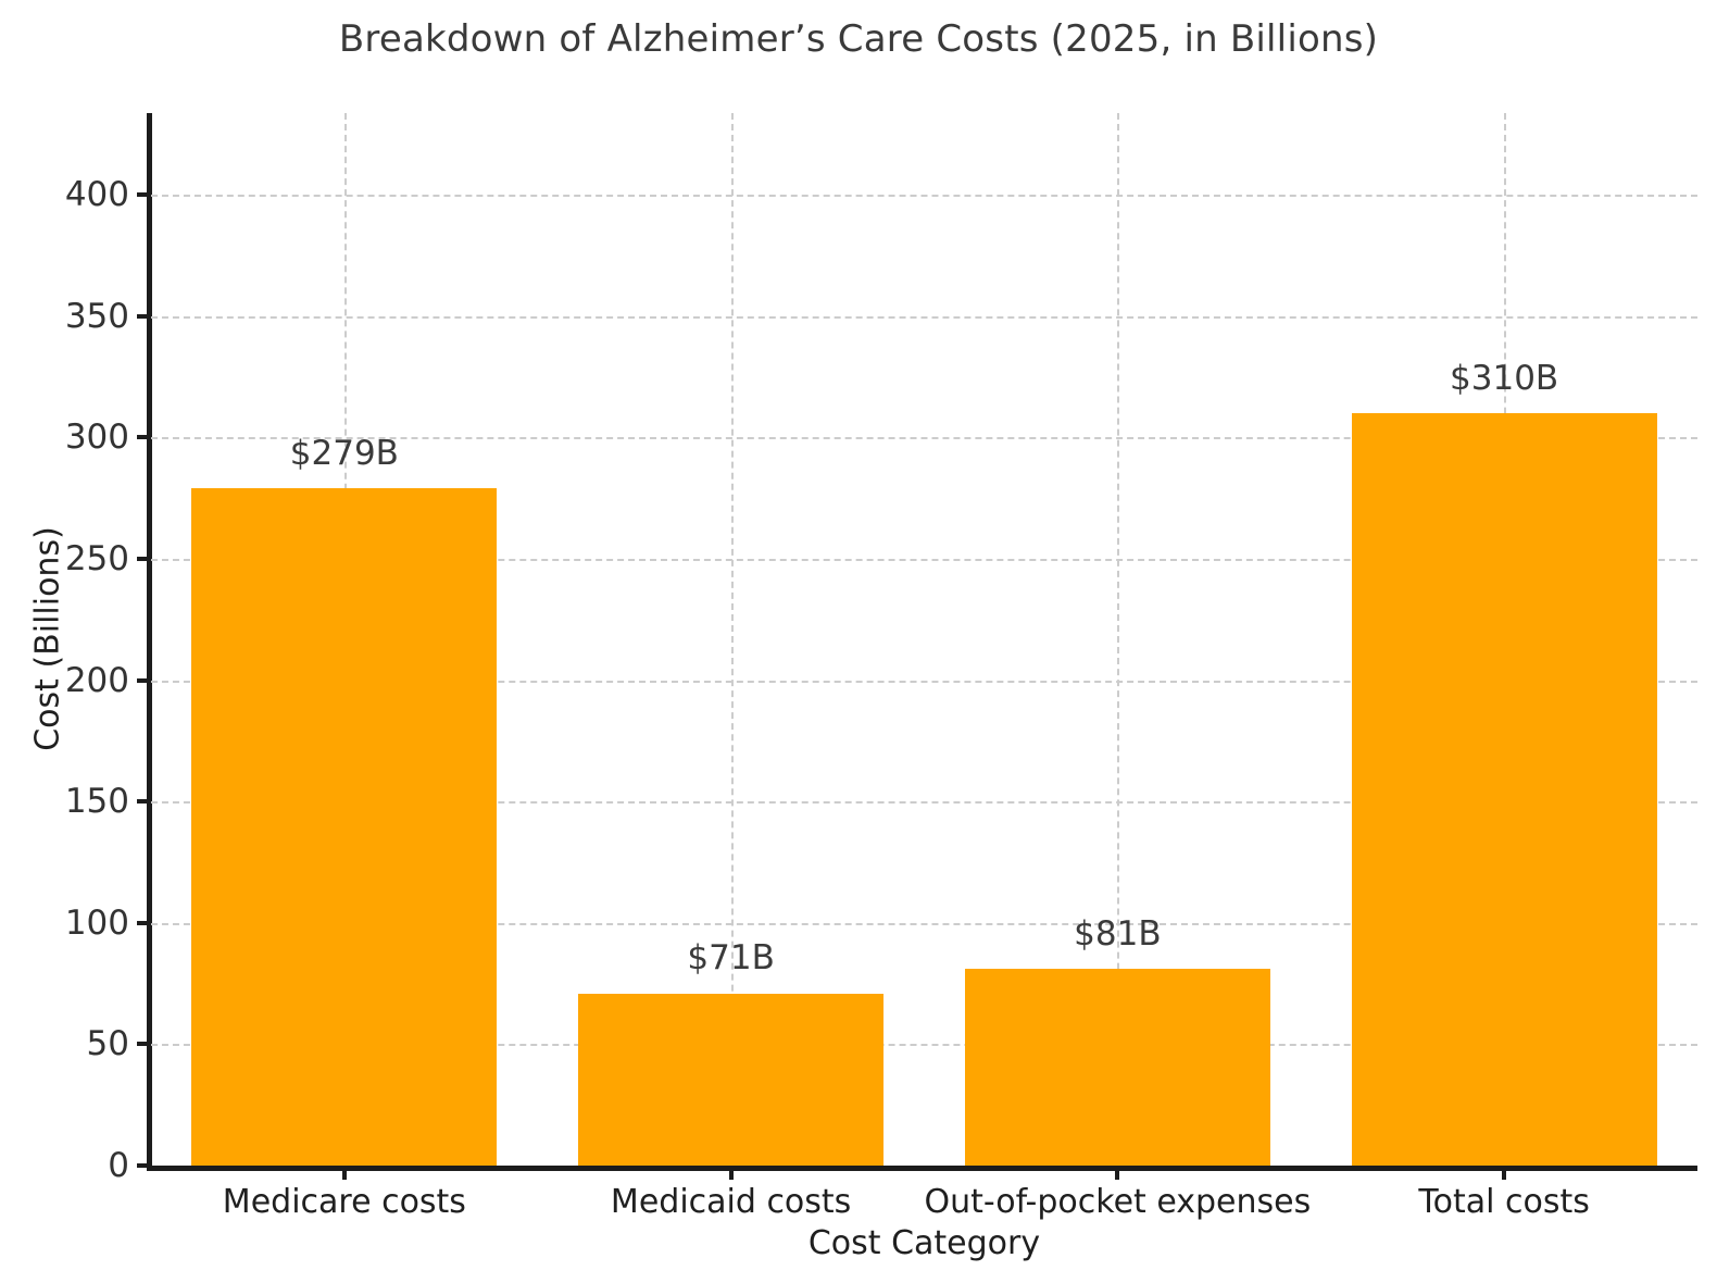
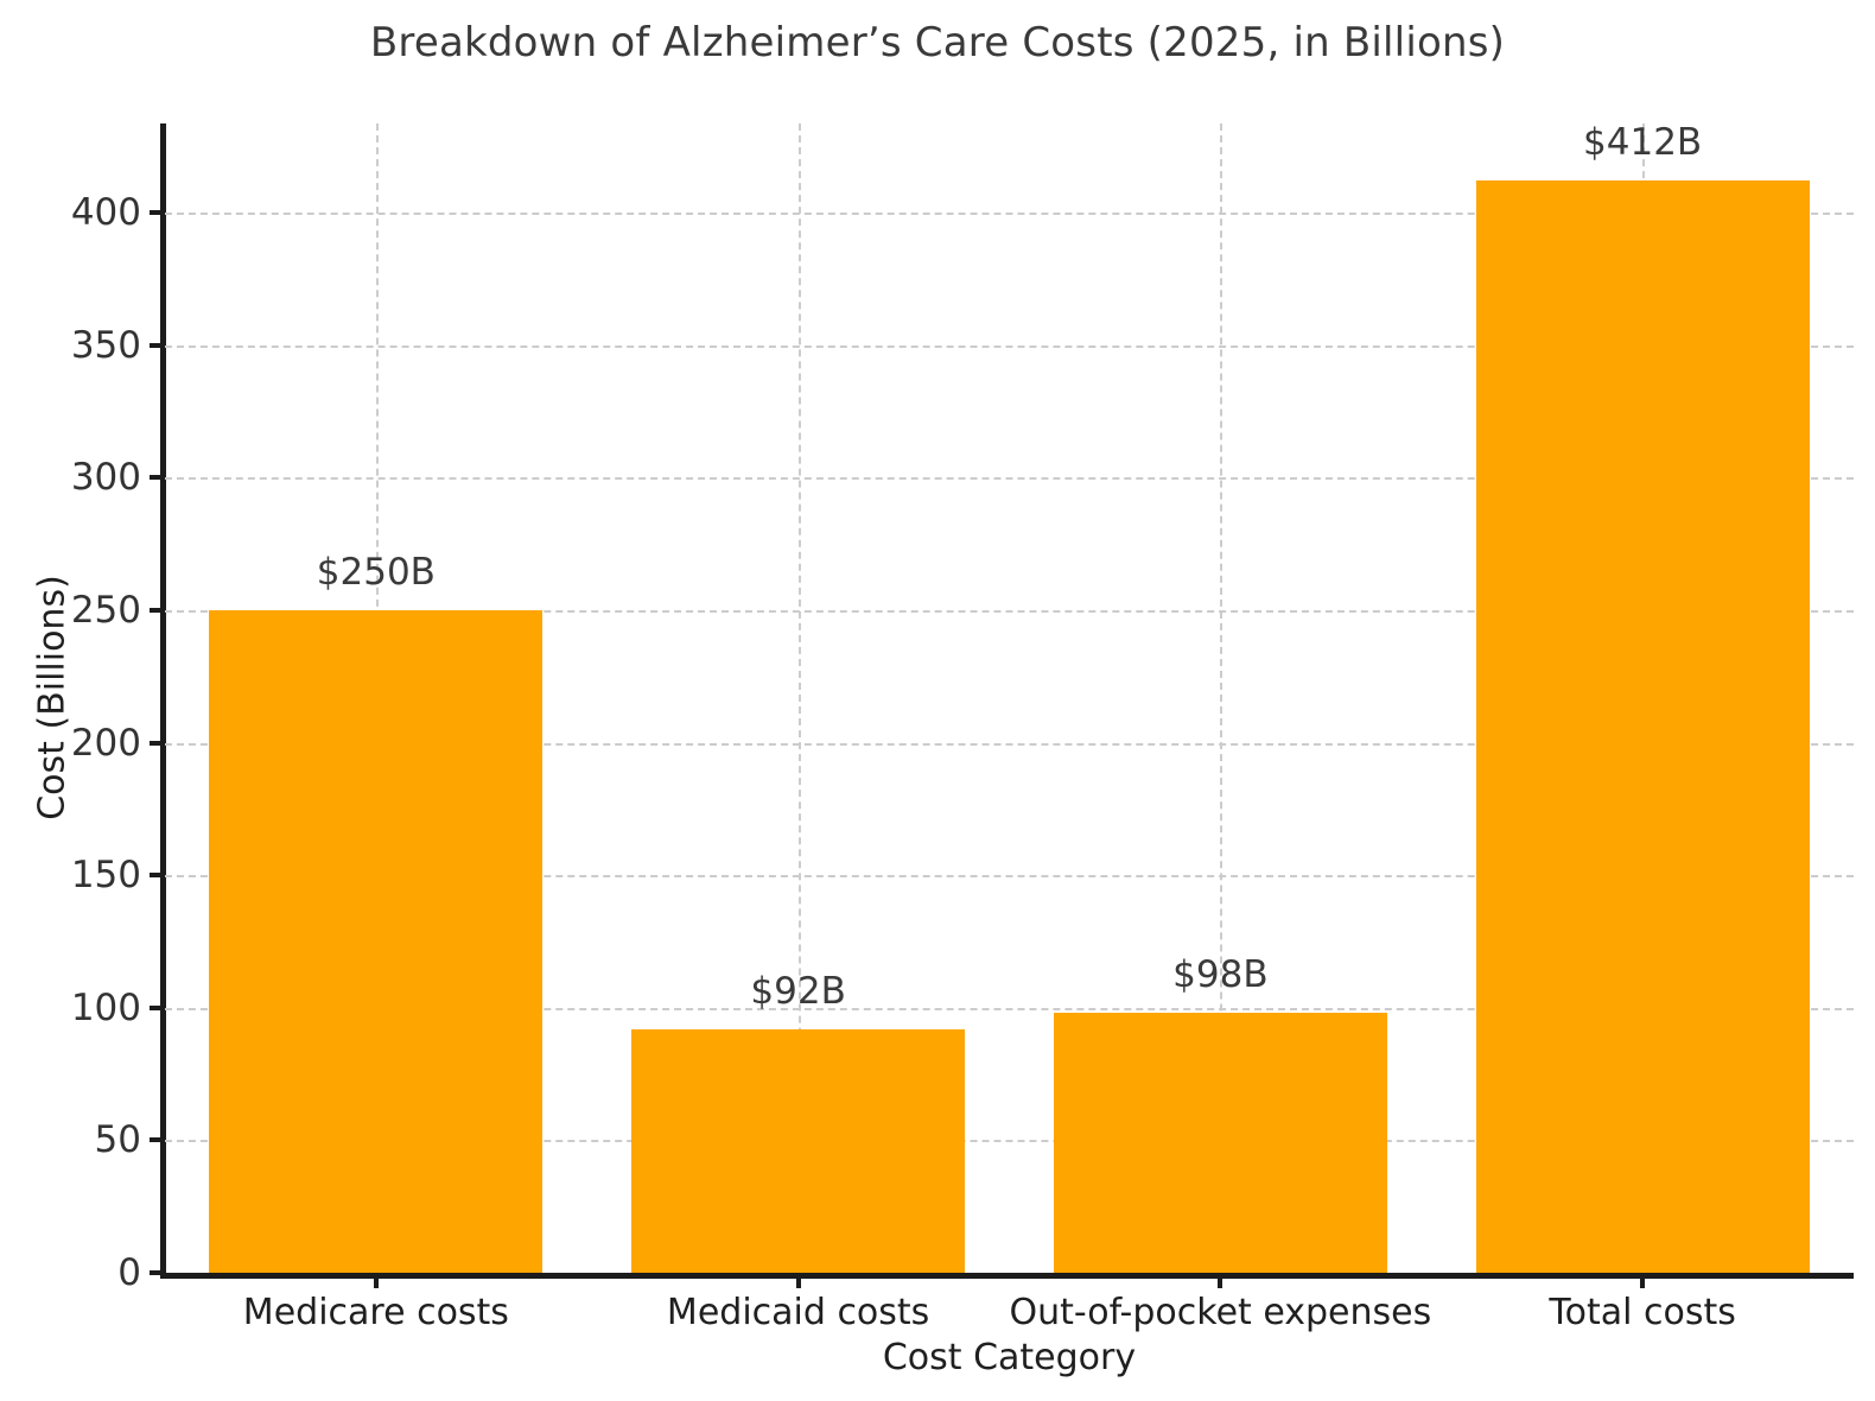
Medicare costs: $279B -> $250B
Medicaid costs: $71B -> $92B
Out-of-pocket expenses: $81B -> $98B
Total costs: $310B -> $412B
